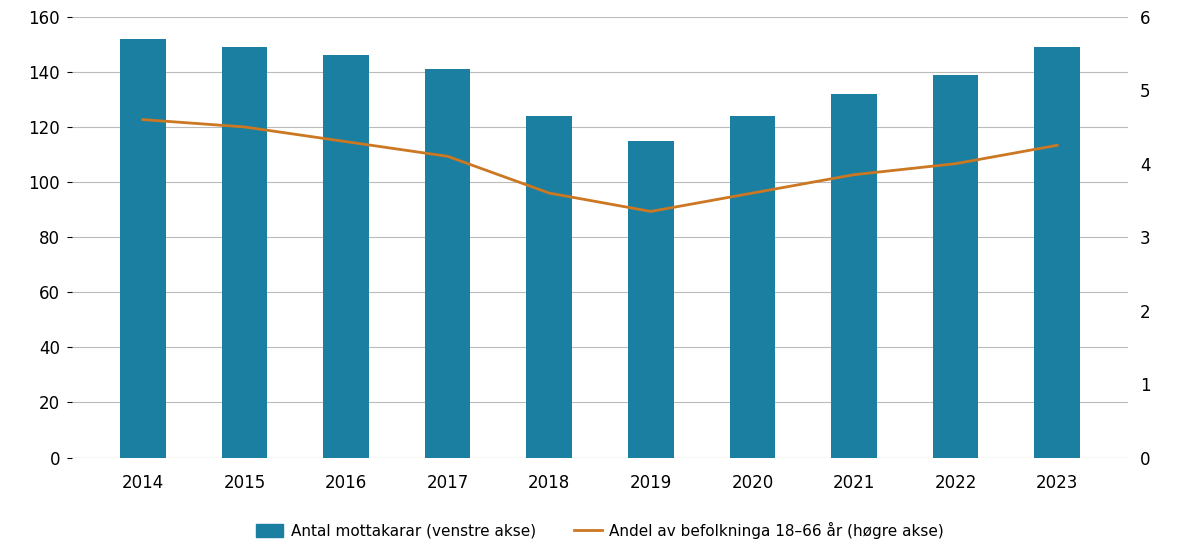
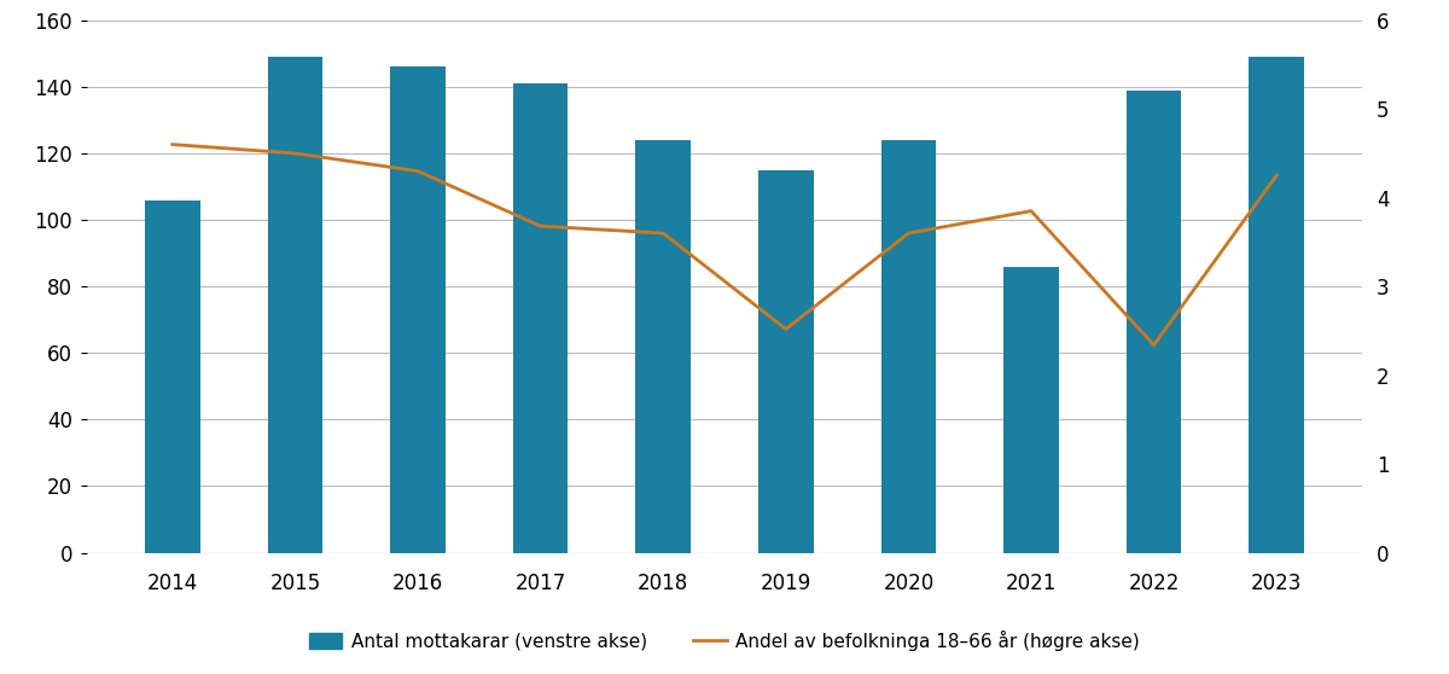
Antal mottakarar (venstre akse)/2014: 152 -> 106
Andel av befolkninga 18–66 år (høgre akse)/2017: 4.10 -> 3.68
Andel av befolkninga 18–66 år (høgre akse)/2019: 3.35 -> 2.52
Antal mottakarar (venstre akse)/2021: 132 -> 86
Andel av befolkninga 18–66 år (høgre akse)/2022: 4.00 -> 2.34
